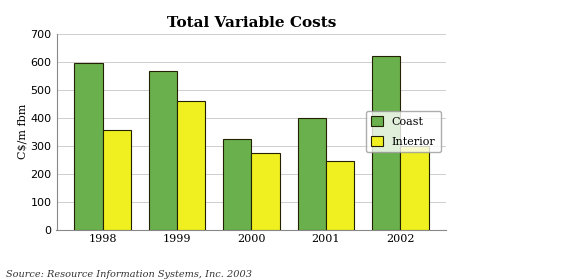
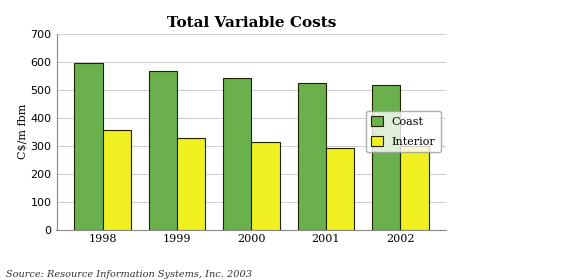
Interior/1999: 460 -> 328
Coast/2000: 325 -> 543
Interior/2000: 275 -> 313
Coast/2001: 400 -> 522
Interior/2001: 245 -> 293
Coast/2002: 620 -> 515
